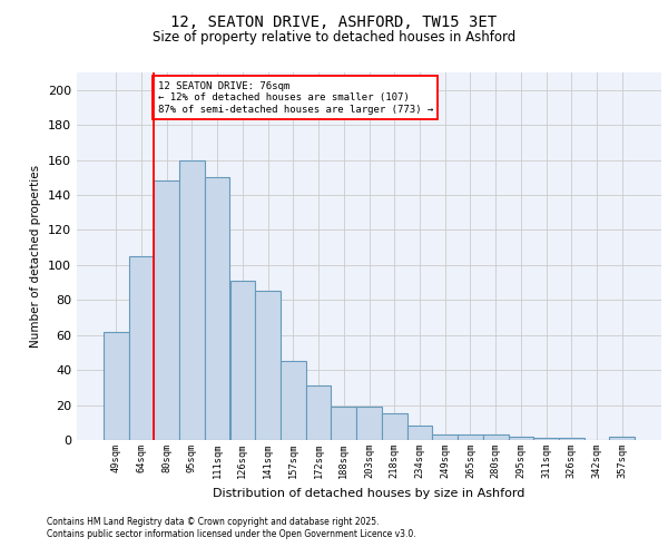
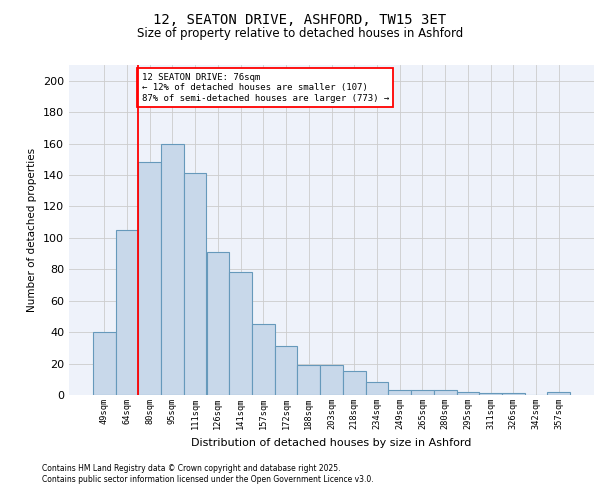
49sqm: 62 -> 40
111sqm: 150 -> 141
141sqm: 85 -> 78
